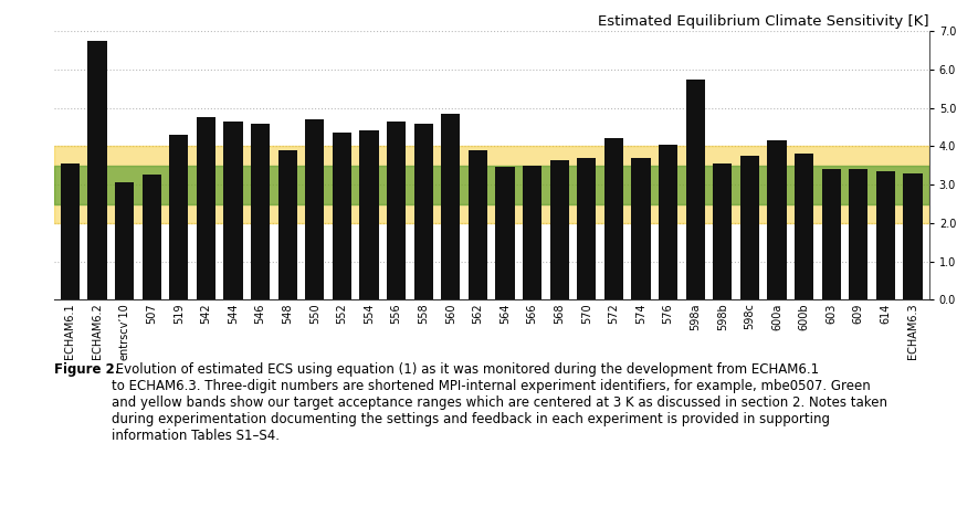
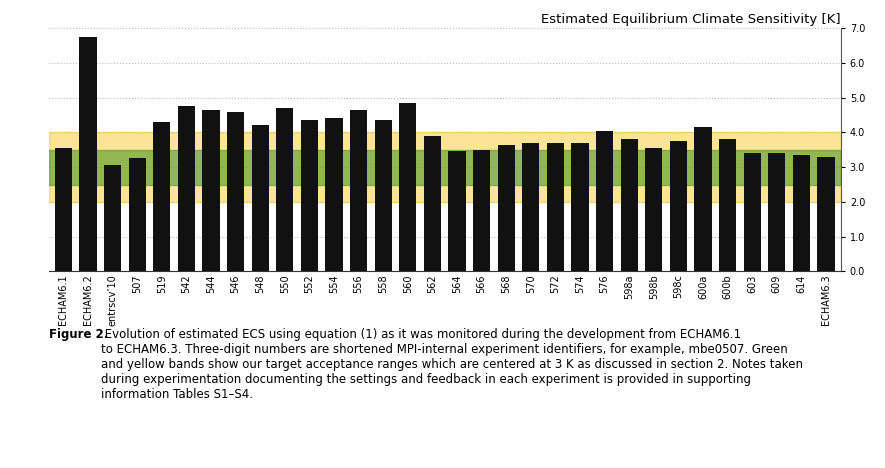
548: 3.90 -> 4.20
558: 4.60 -> 4.35
572: 4.20 -> 3.70
598a: 5.75 -> 3.80
